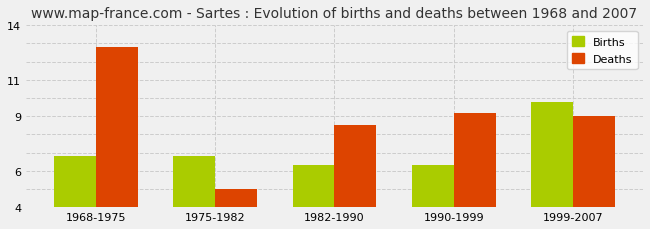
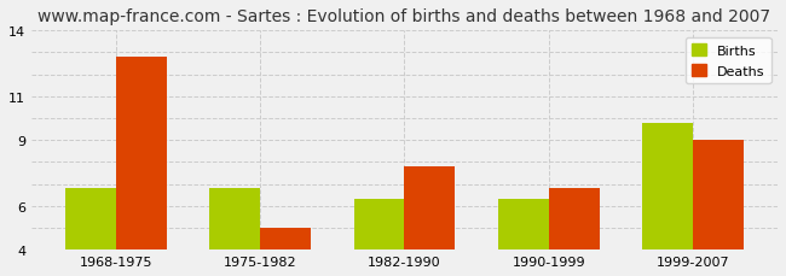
Deaths/1982-1990: 8.5 -> 7.8
Deaths/1990-1999: 9.2 -> 6.8
